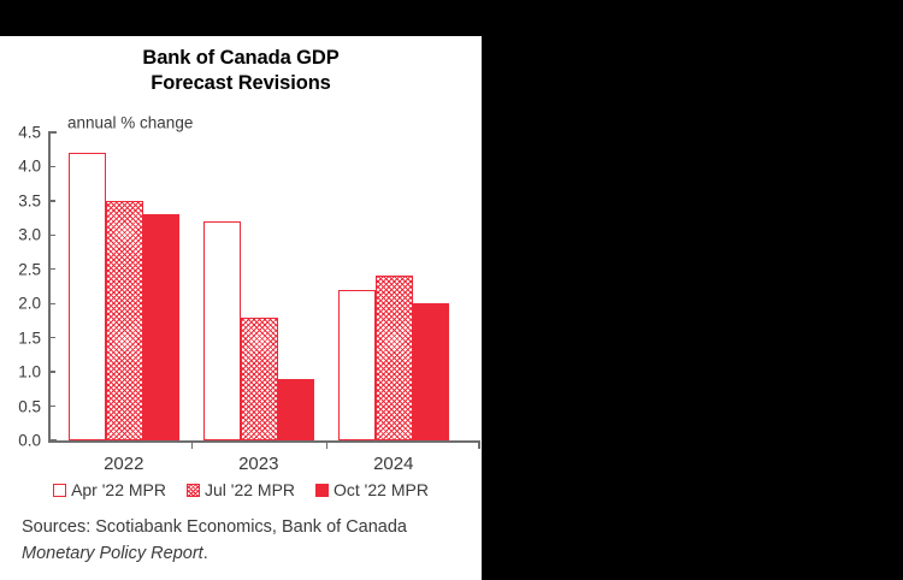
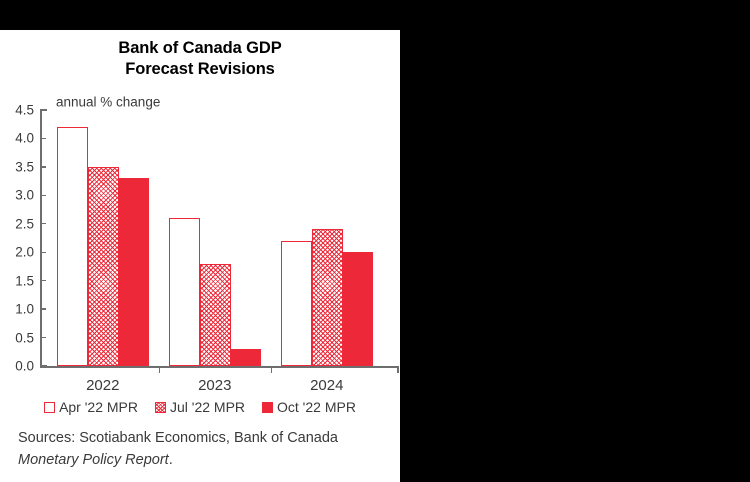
Apr '22 MPR/2023: 3.2 -> 2.6
Oct '22 MPR/2023: 0.9 -> 0.3
